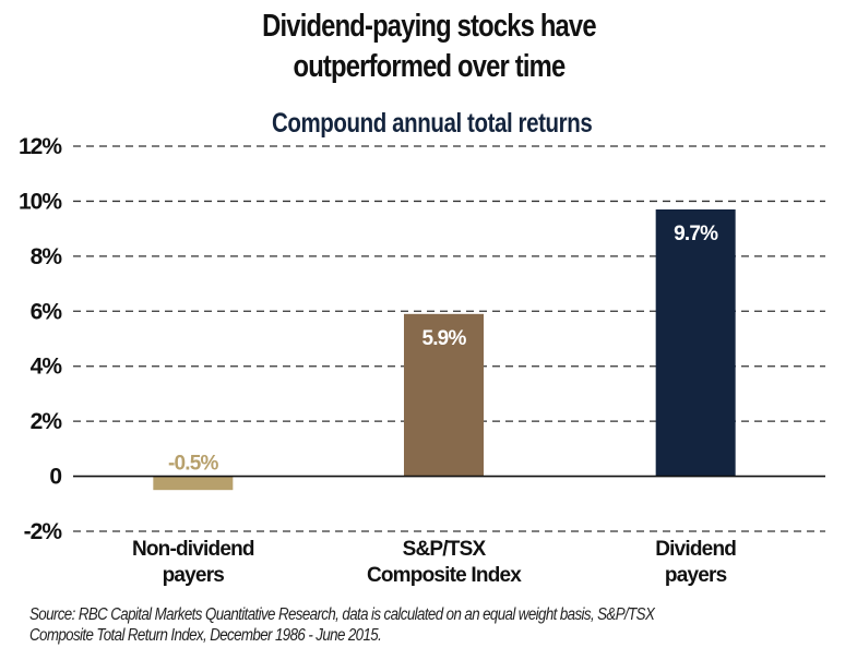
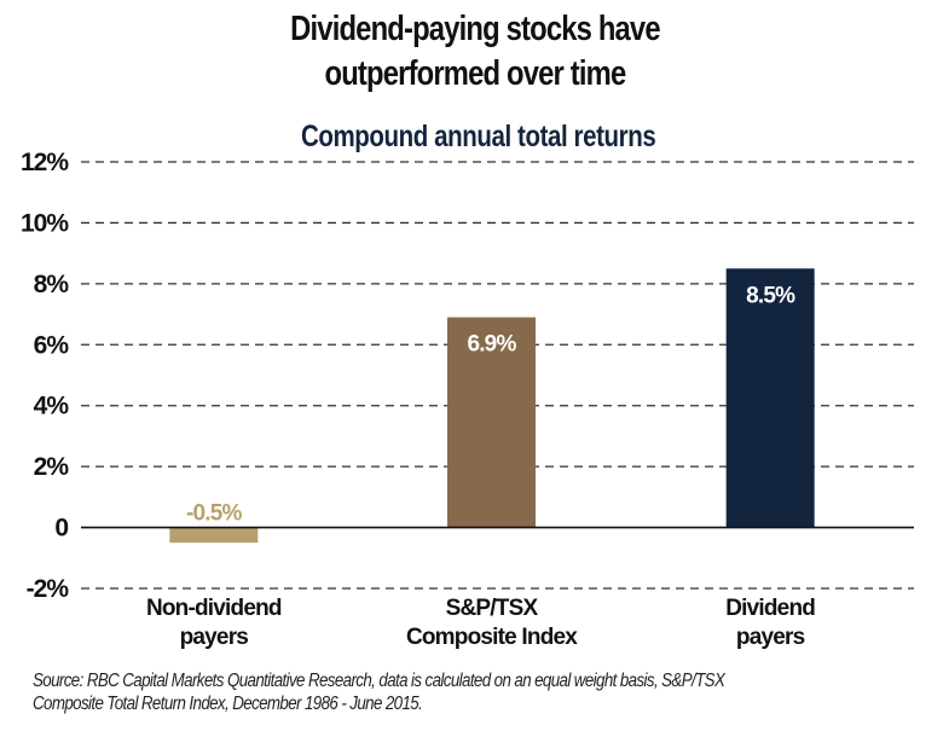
S&P/TSX Composite Index: 5.9% -> 6.9%
Dividend payers: 9.7% -> 8.5%
